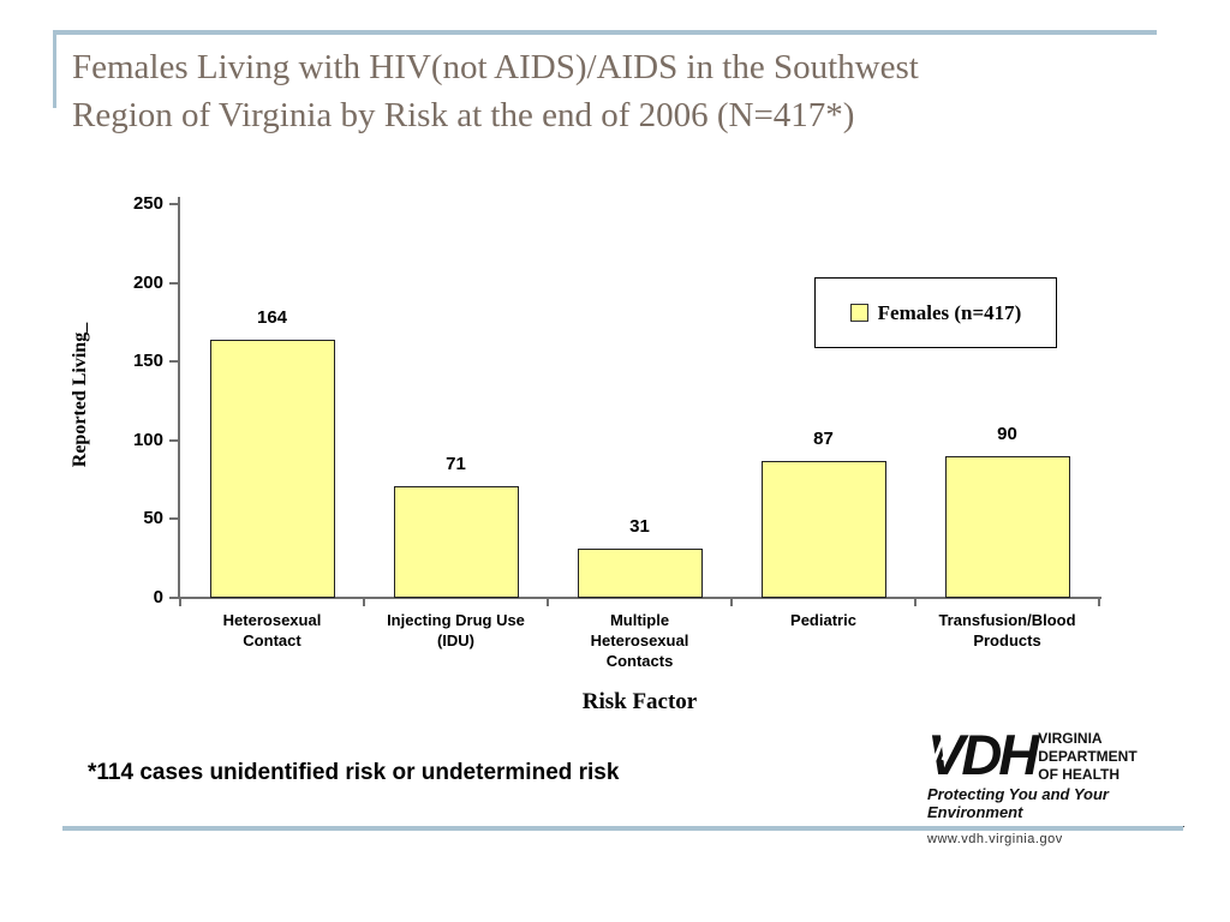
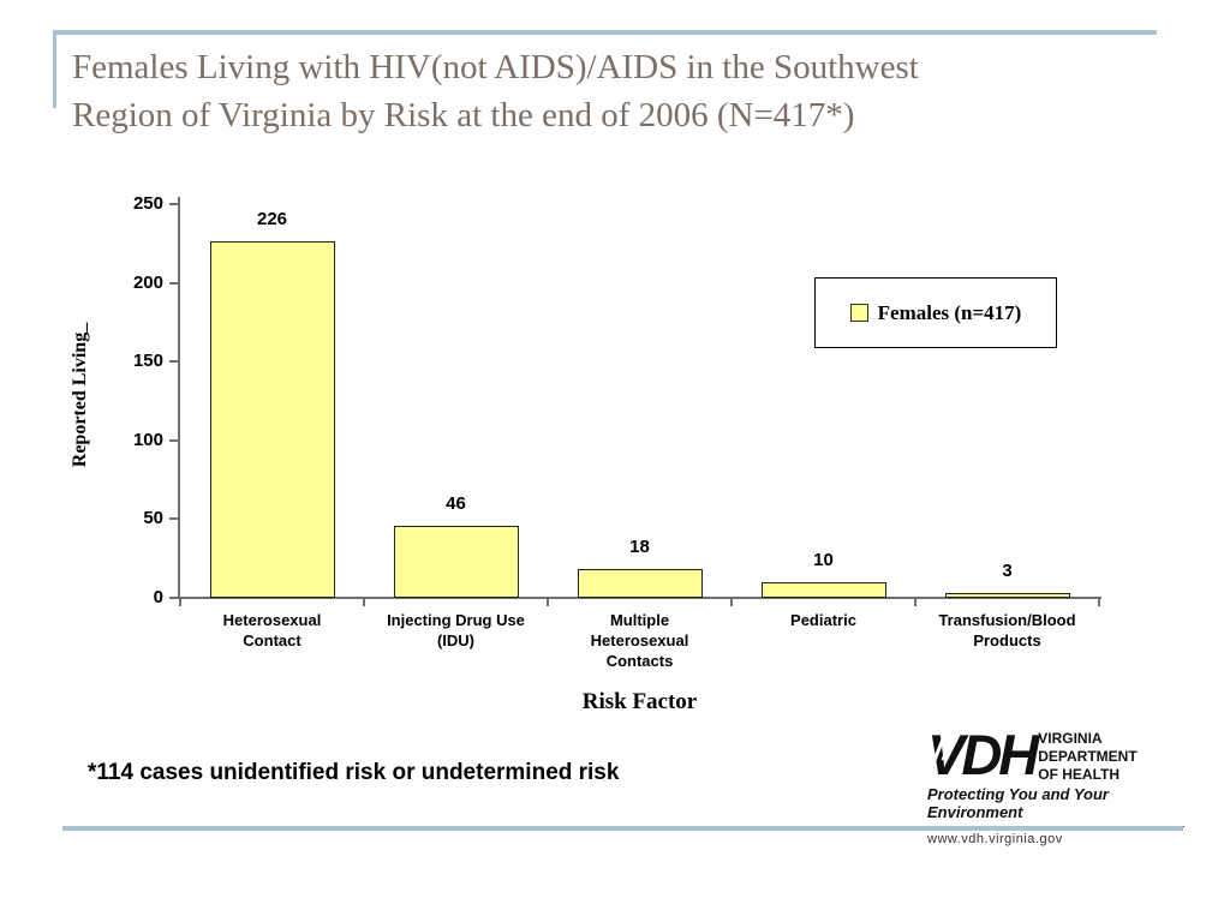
Heterosexual Contact: 164 -> 226
Injecting Drug Use (IDU): 71 -> 46
Multiple Heterosexual Contacts: 31 -> 18
Pediatric: 87 -> 10
Transfusion/Blood Products: 90 -> 3
